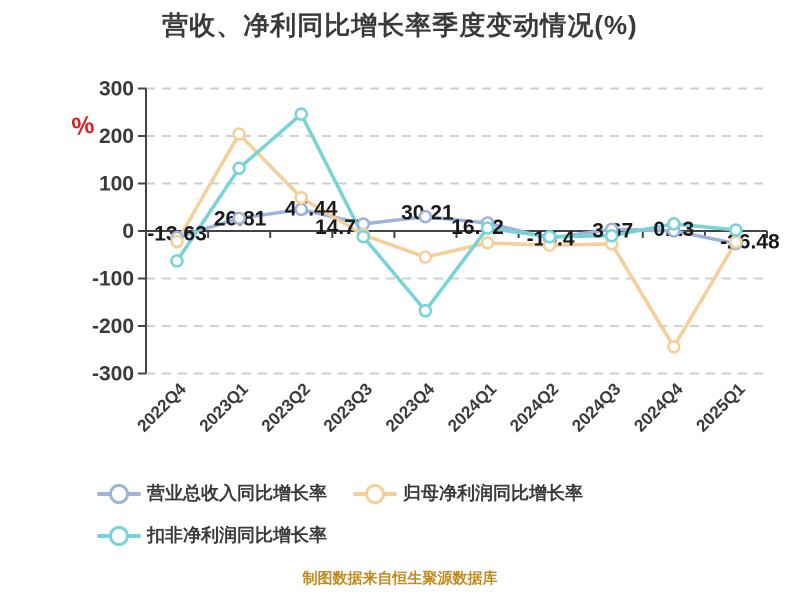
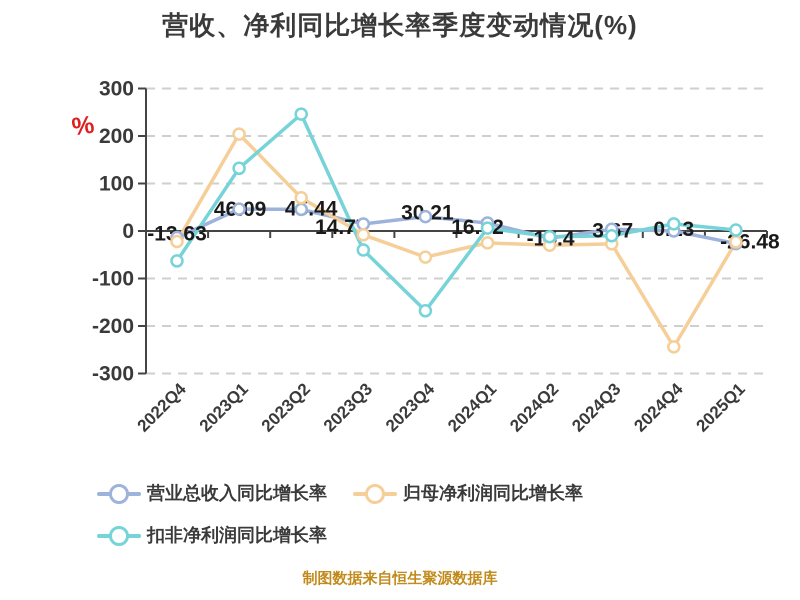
营业总收入同比增长率/2023Q1: 26.81 -> 46.09
扣非净利润同比增长率/2023Q3: -10 -> -40
